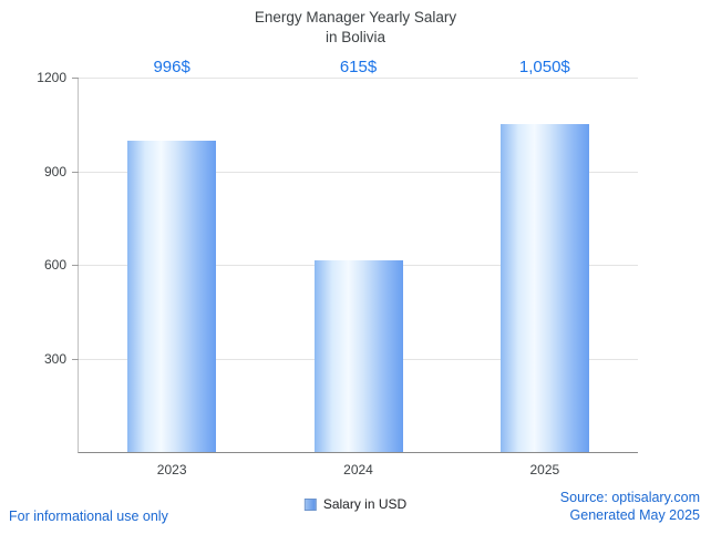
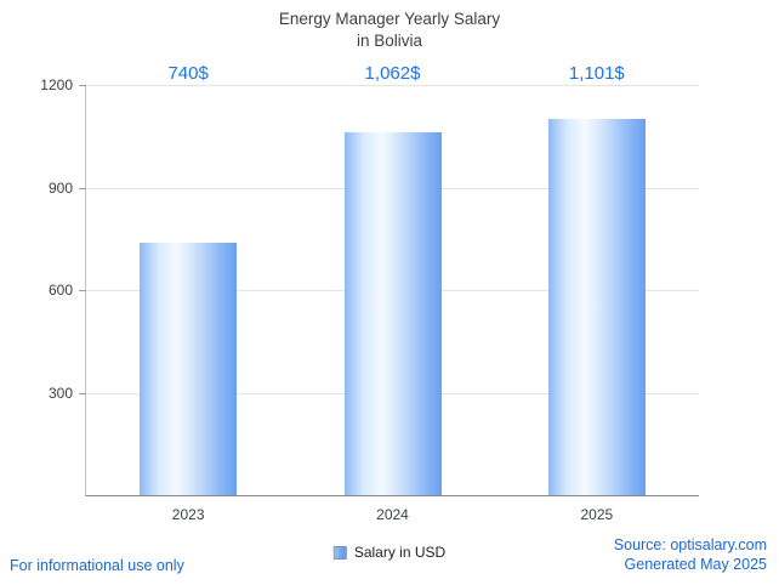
2023: 996 -> 740
2024: 615 -> 1,062
2025: 1,050 -> 1,101
